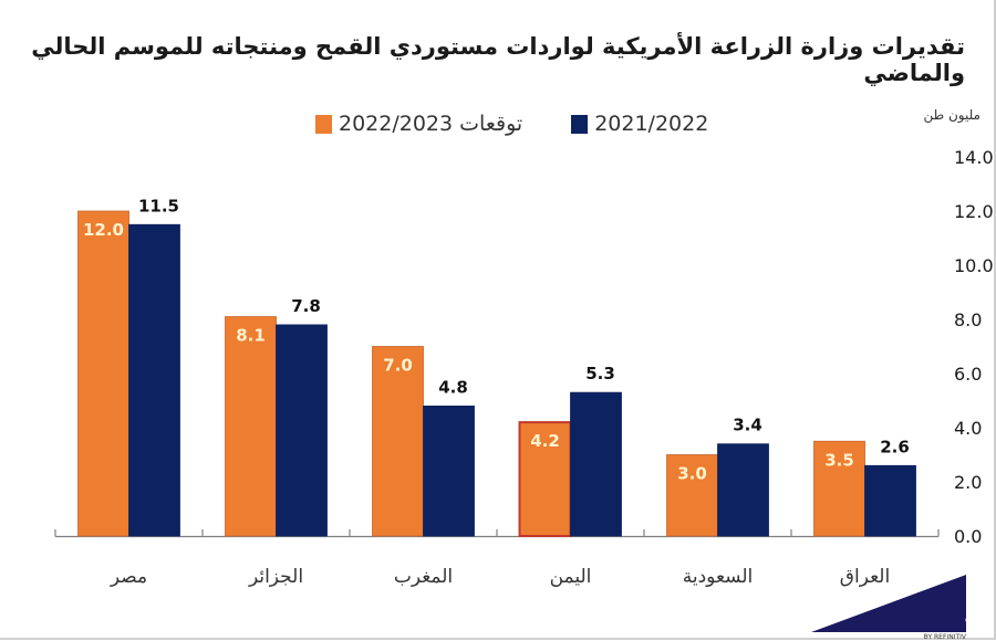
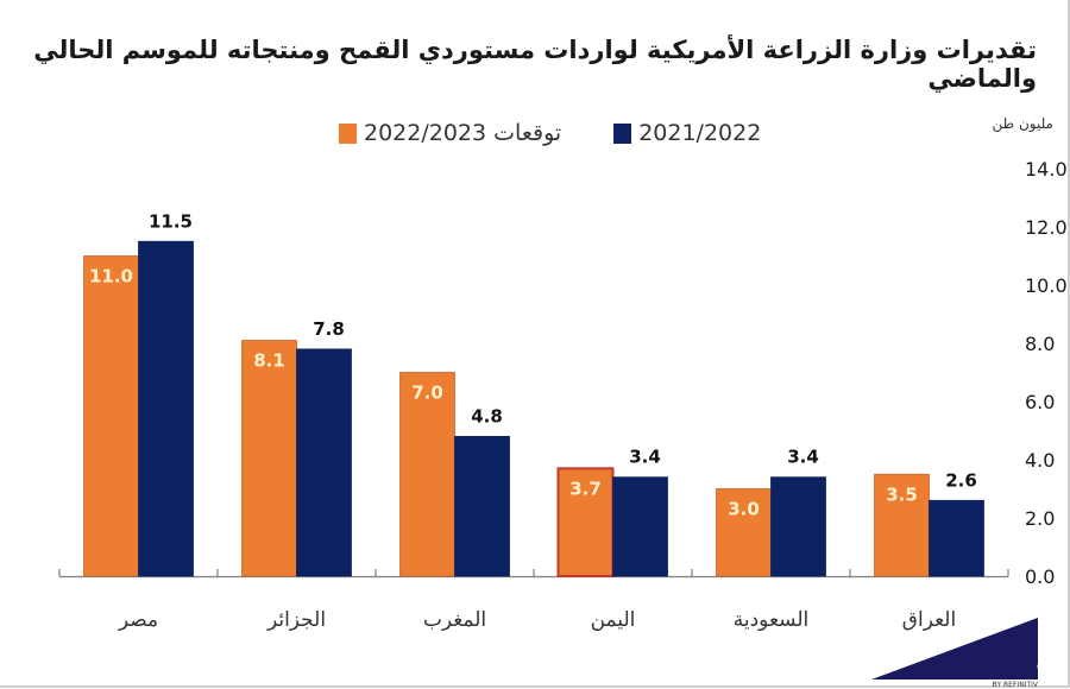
توقعات 2022/2023/مصر: 12.0 -> 11.0
توقعات 2022/2023/اليمن: 4.2 -> 3.7
2021/2022/اليمن: 5.3 -> 3.4
